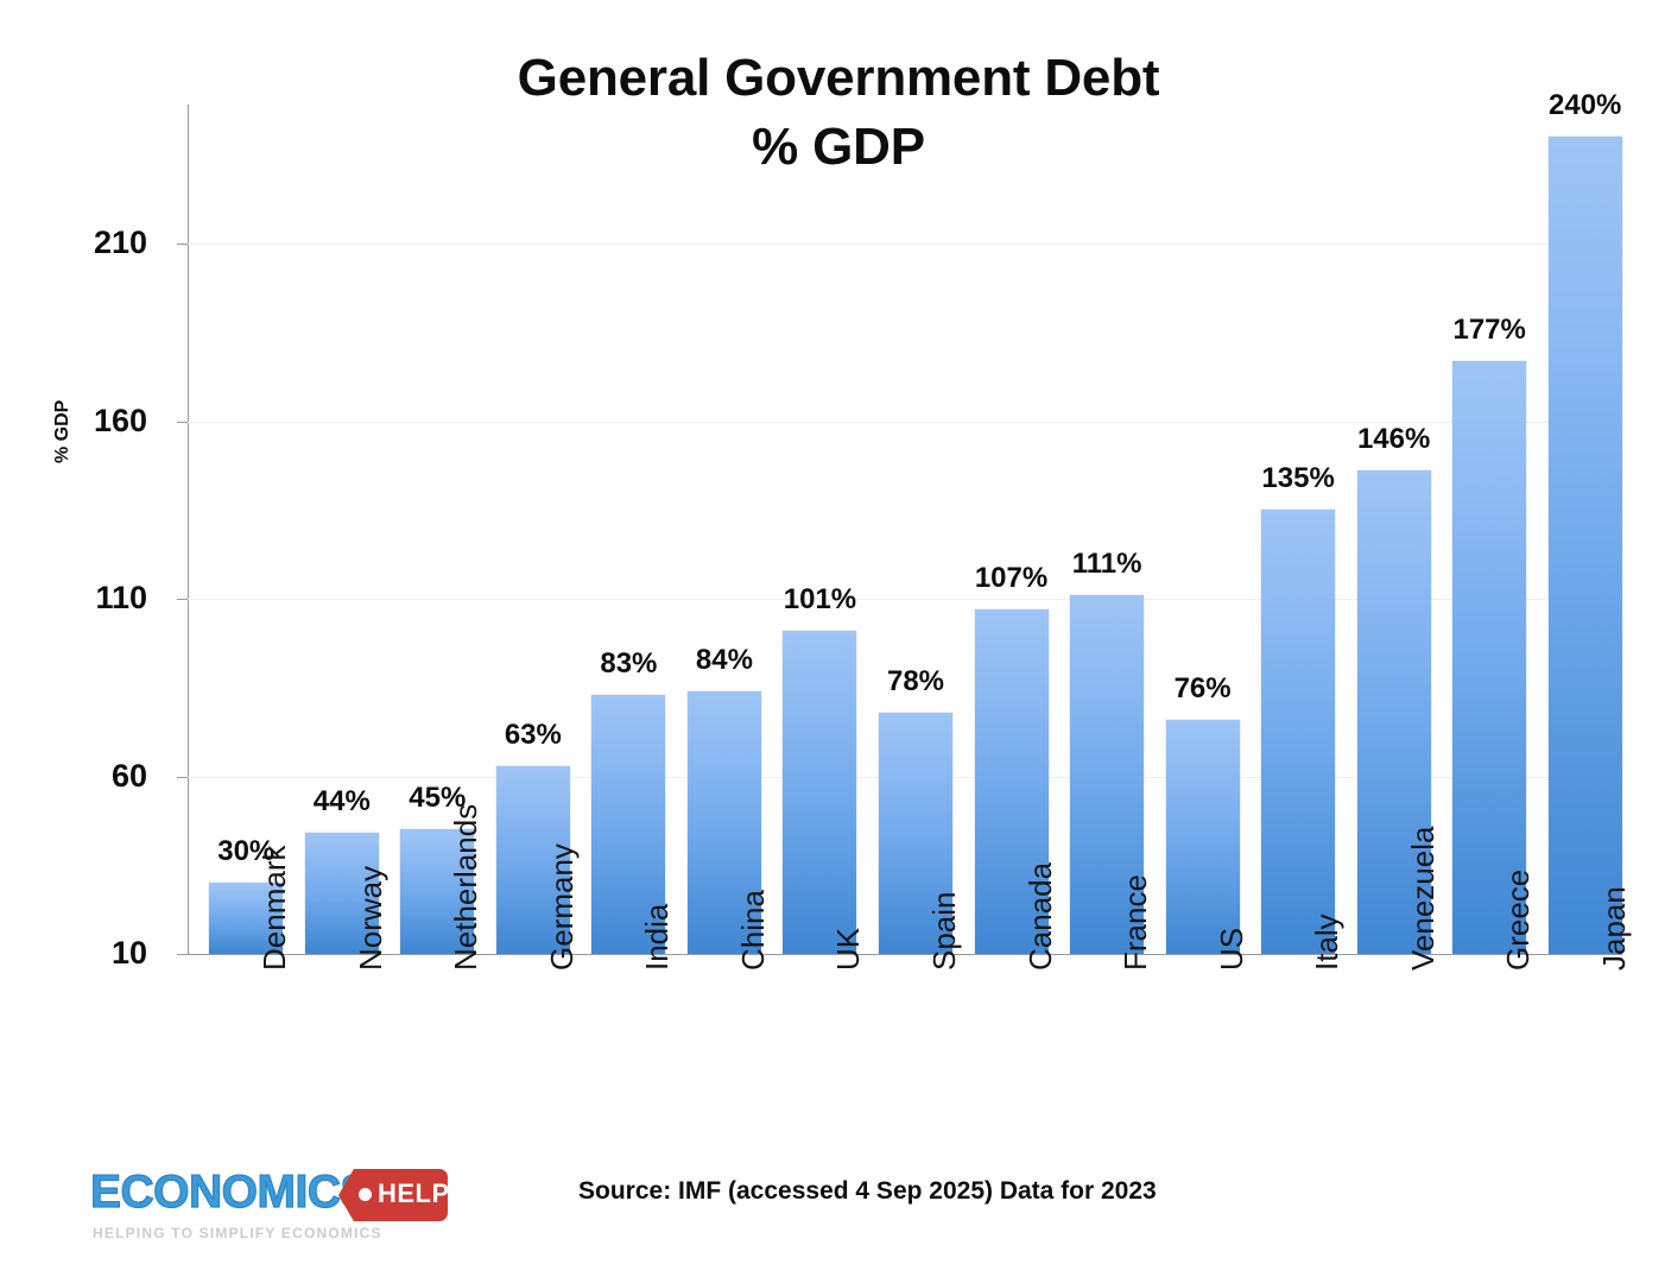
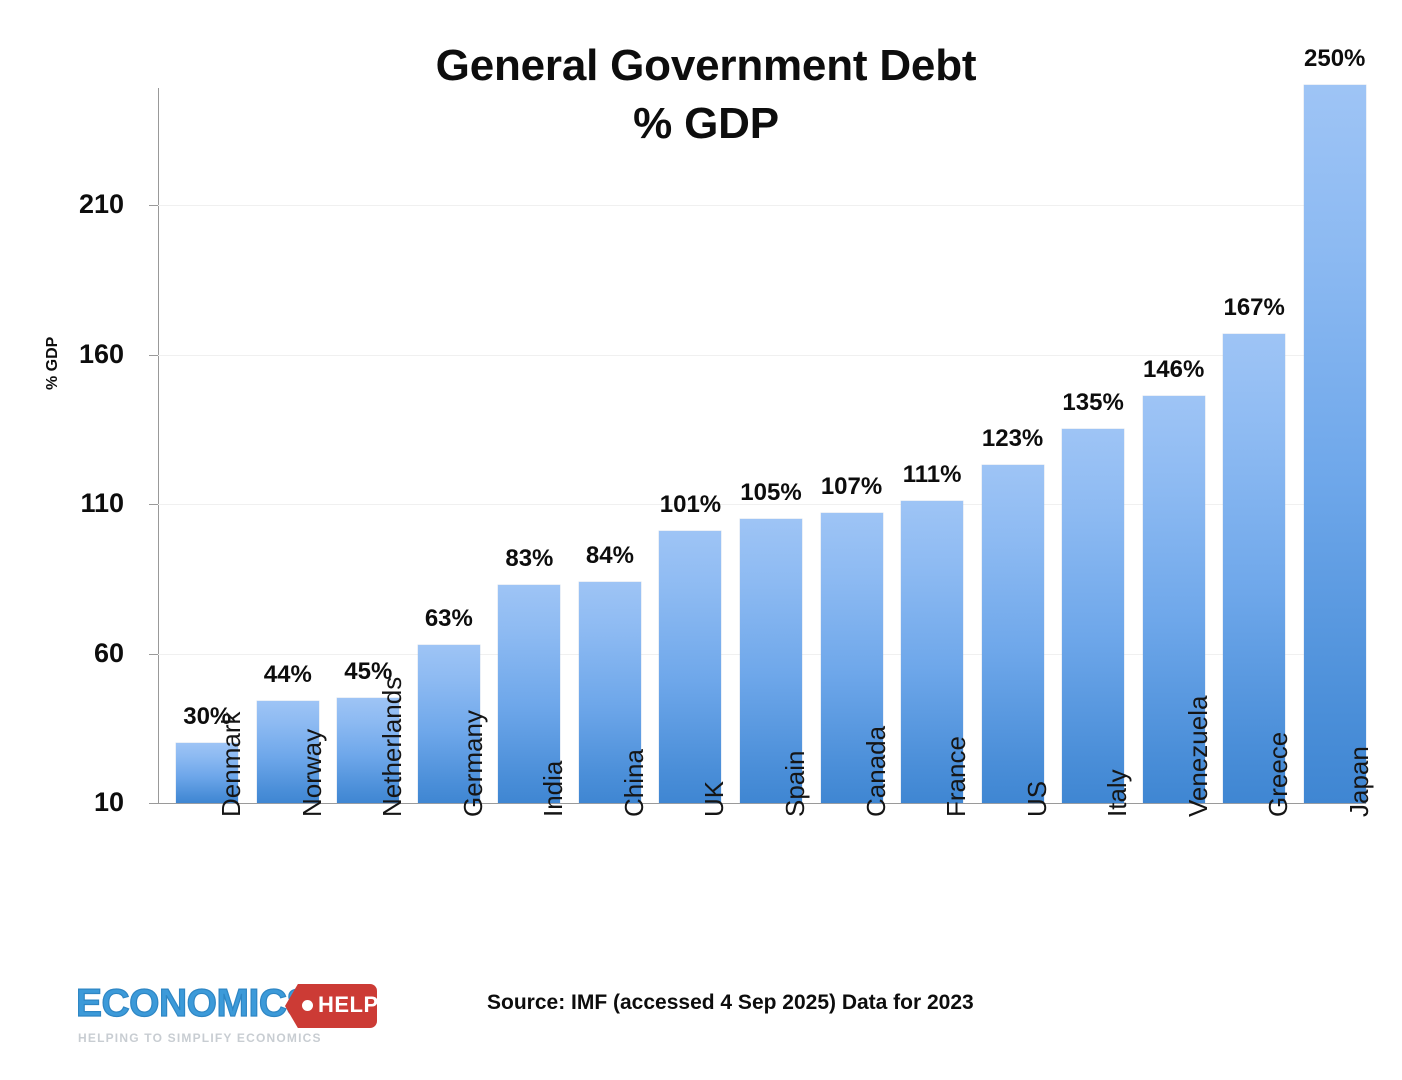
Spain: 78% -> 105%
US: 76% -> 123%
Greece: 177% -> 167%
Japan: 240% -> 250%
